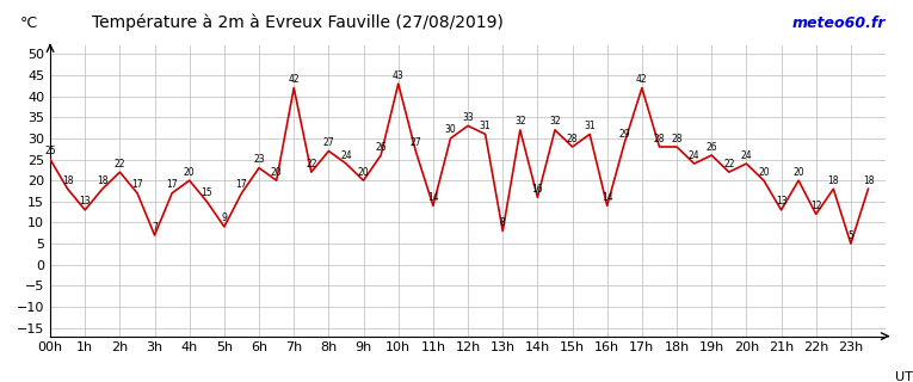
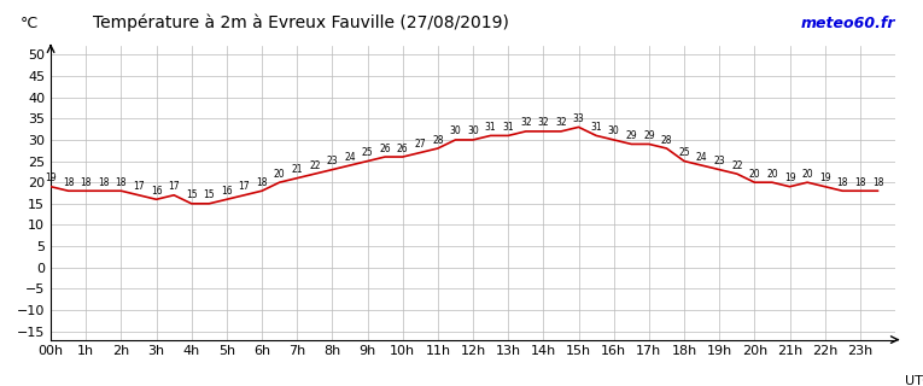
00h: 25 -> 19
1h: 13 -> 18
2h: 22 -> 18
3h: 7 -> 16
4h: 20 -> 15
5h: 9 -> 16
6h: 23 -> 18
7h: 42 -> 21
8h: 27 -> 23
9h: 20 -> 25
10h: 43 -> 26
11h: 14 -> 28
12h: 33 -> 30
13h: 8 -> 31
14h: 16 -> 32
15h: 28 -> 33
16h: 14 -> 30
17h: 42 -> 29
18h: 28 -> 25
19h: 26 -> 23
20h: 24 -> 20
21h: 13 -> 19
22h: 12 -> 19
23h: 5 -> 18
